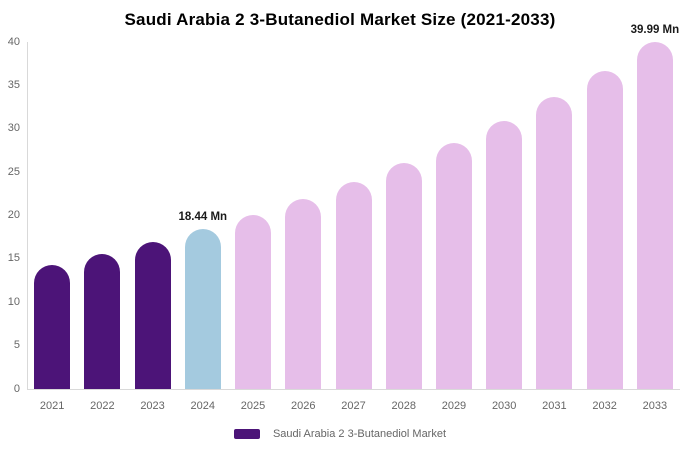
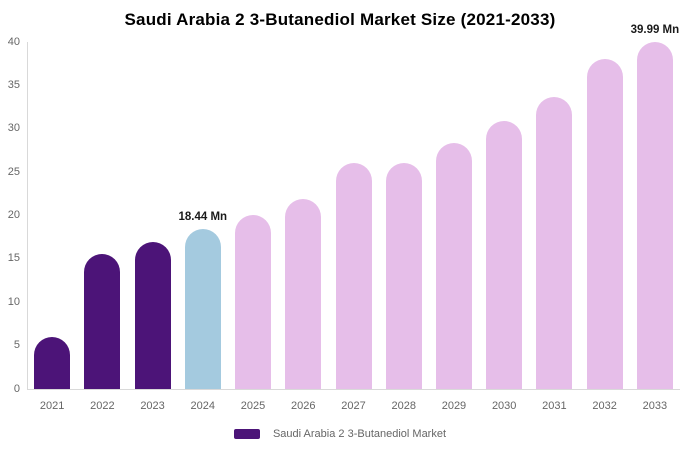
2021: 14 -> 6
2027: 24 -> 26
2032: 37 -> 38
